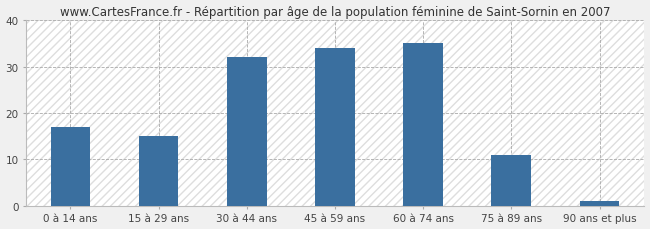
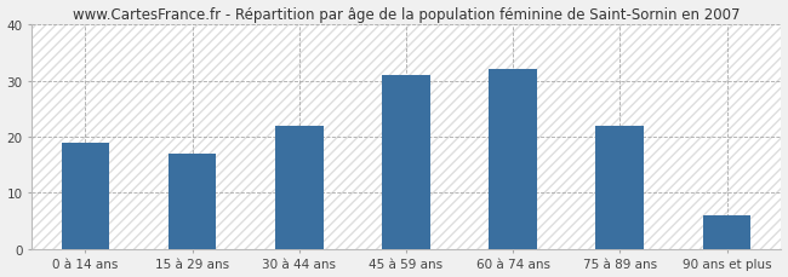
0 à 14 ans: 17 -> 19
15 à 29 ans: 15 -> 17
30 à 44 ans: 32 -> 22
45 à 59 ans: 34 -> 31
60 à 74 ans: 35 -> 32
75 à 89 ans: 11 -> 22
90 ans et plus: 1 -> 6
